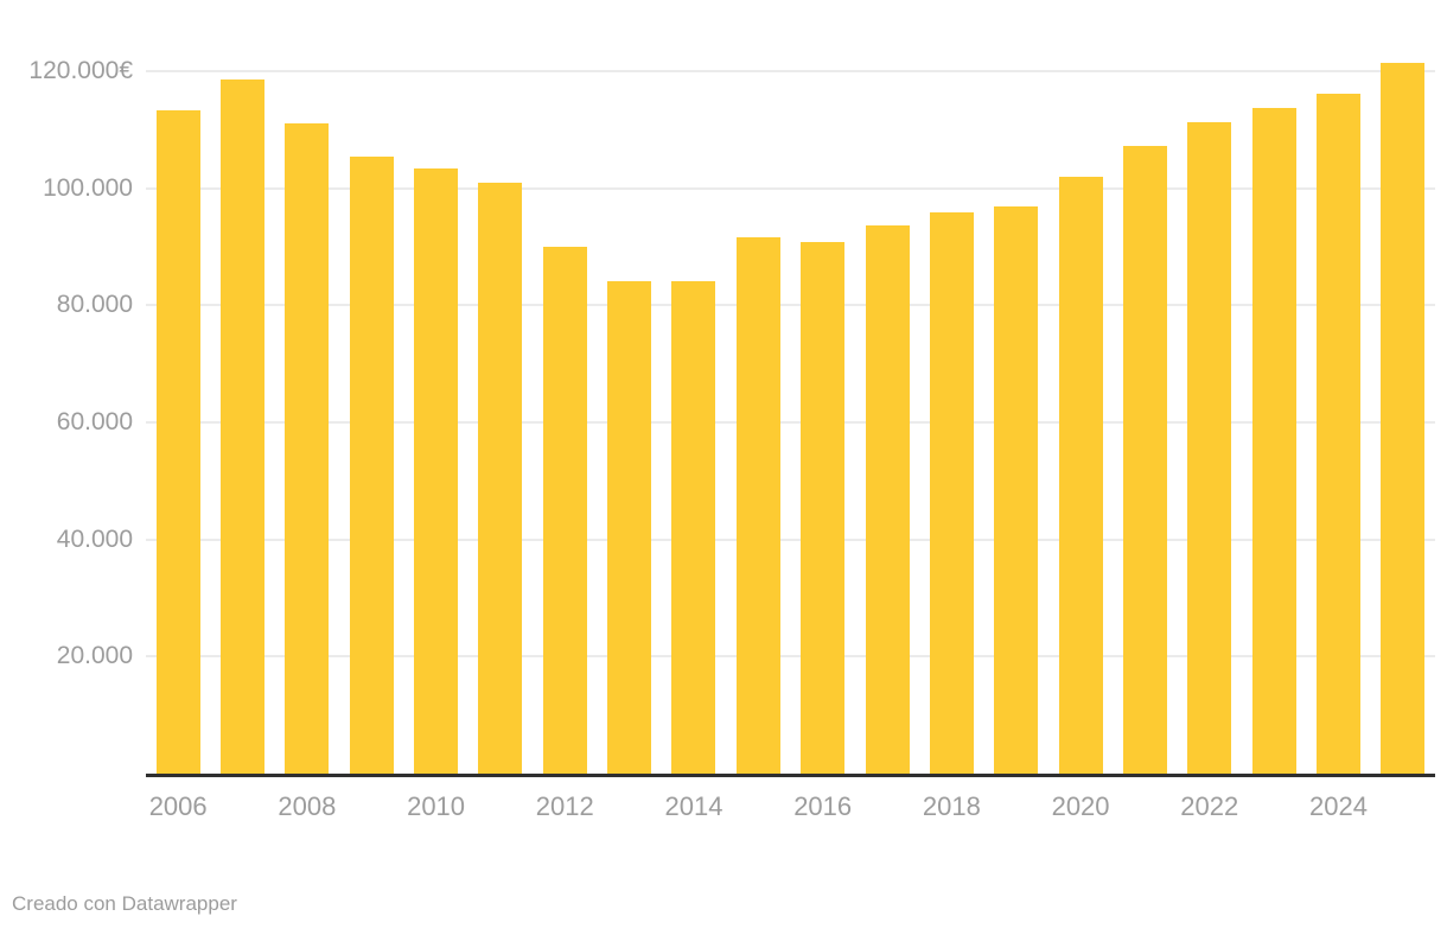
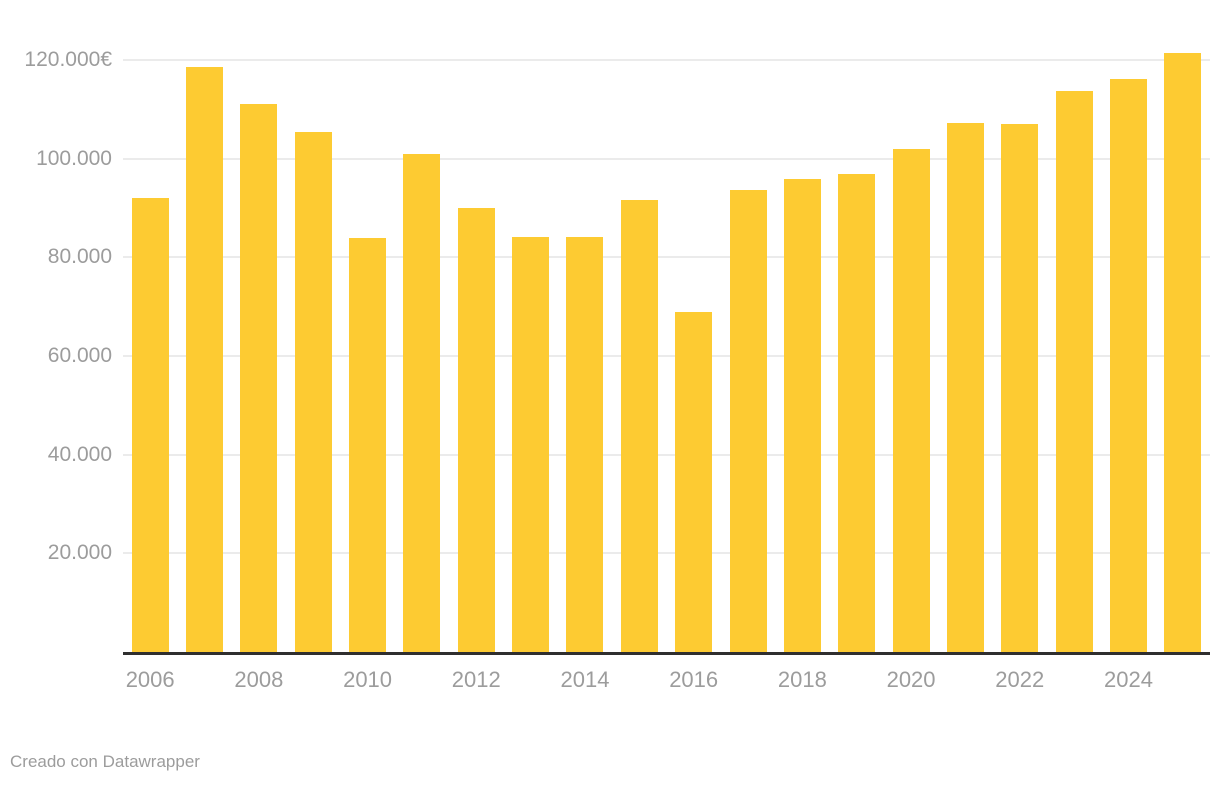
2006: 113000 -> 92000
2010: 103000 -> 84000
2016: 91000 -> 69000
2022: 111000 -> 107000
